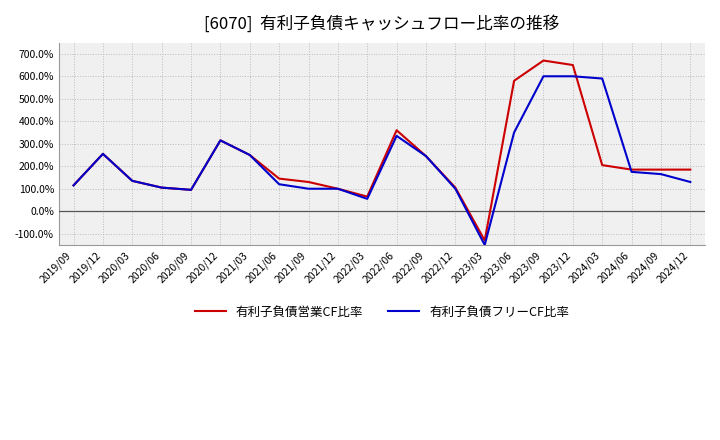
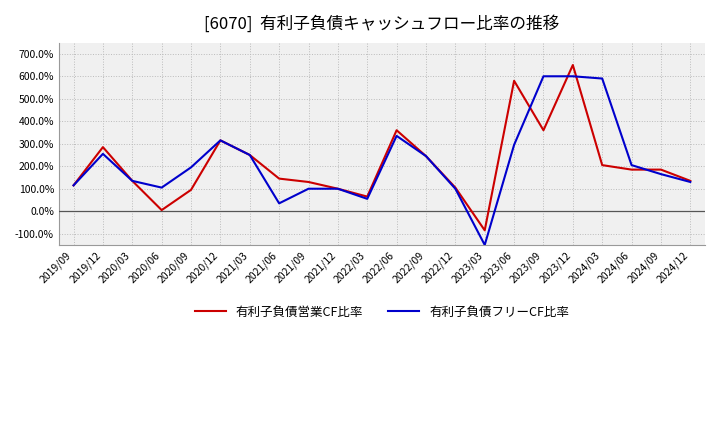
有利子負債営業CF比率/2019/12: 255% -> 285%
有利子負債営業CF比率/2020/06: 105% -> 5%
有利子負債フリーCF比率/2020/09: 95% -> 195%
有利子負債フリーCF比率/2021/06: 120% -> 35%
有利子負債営業CF比率/2023/03: -130% -> -85%
有利子負債フリーCF比率/2023/06: 350% -> 295%
有利子負債営業CF比率/2023/09: 670% -> 360%
有利子負債フリーCF比率/2024/06: 175% -> 205%
有利子負債営業CF比率/2024/12: 185% -> 135%
